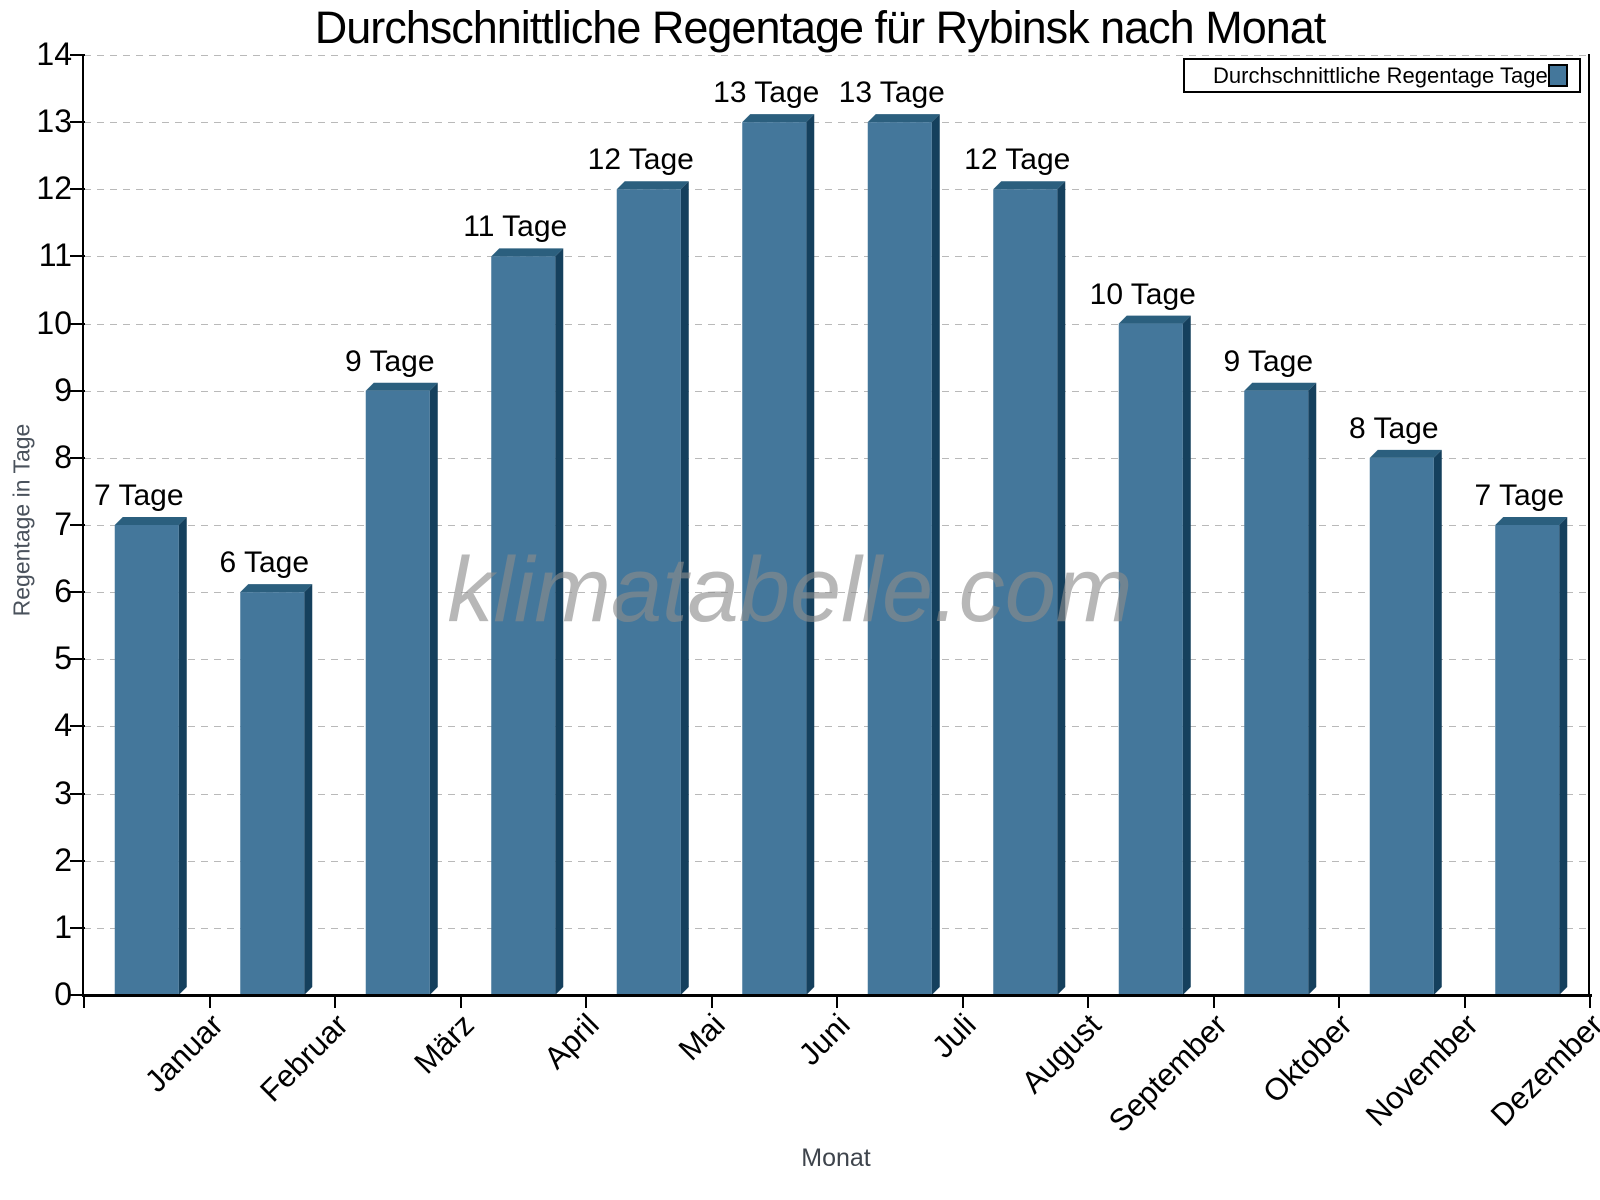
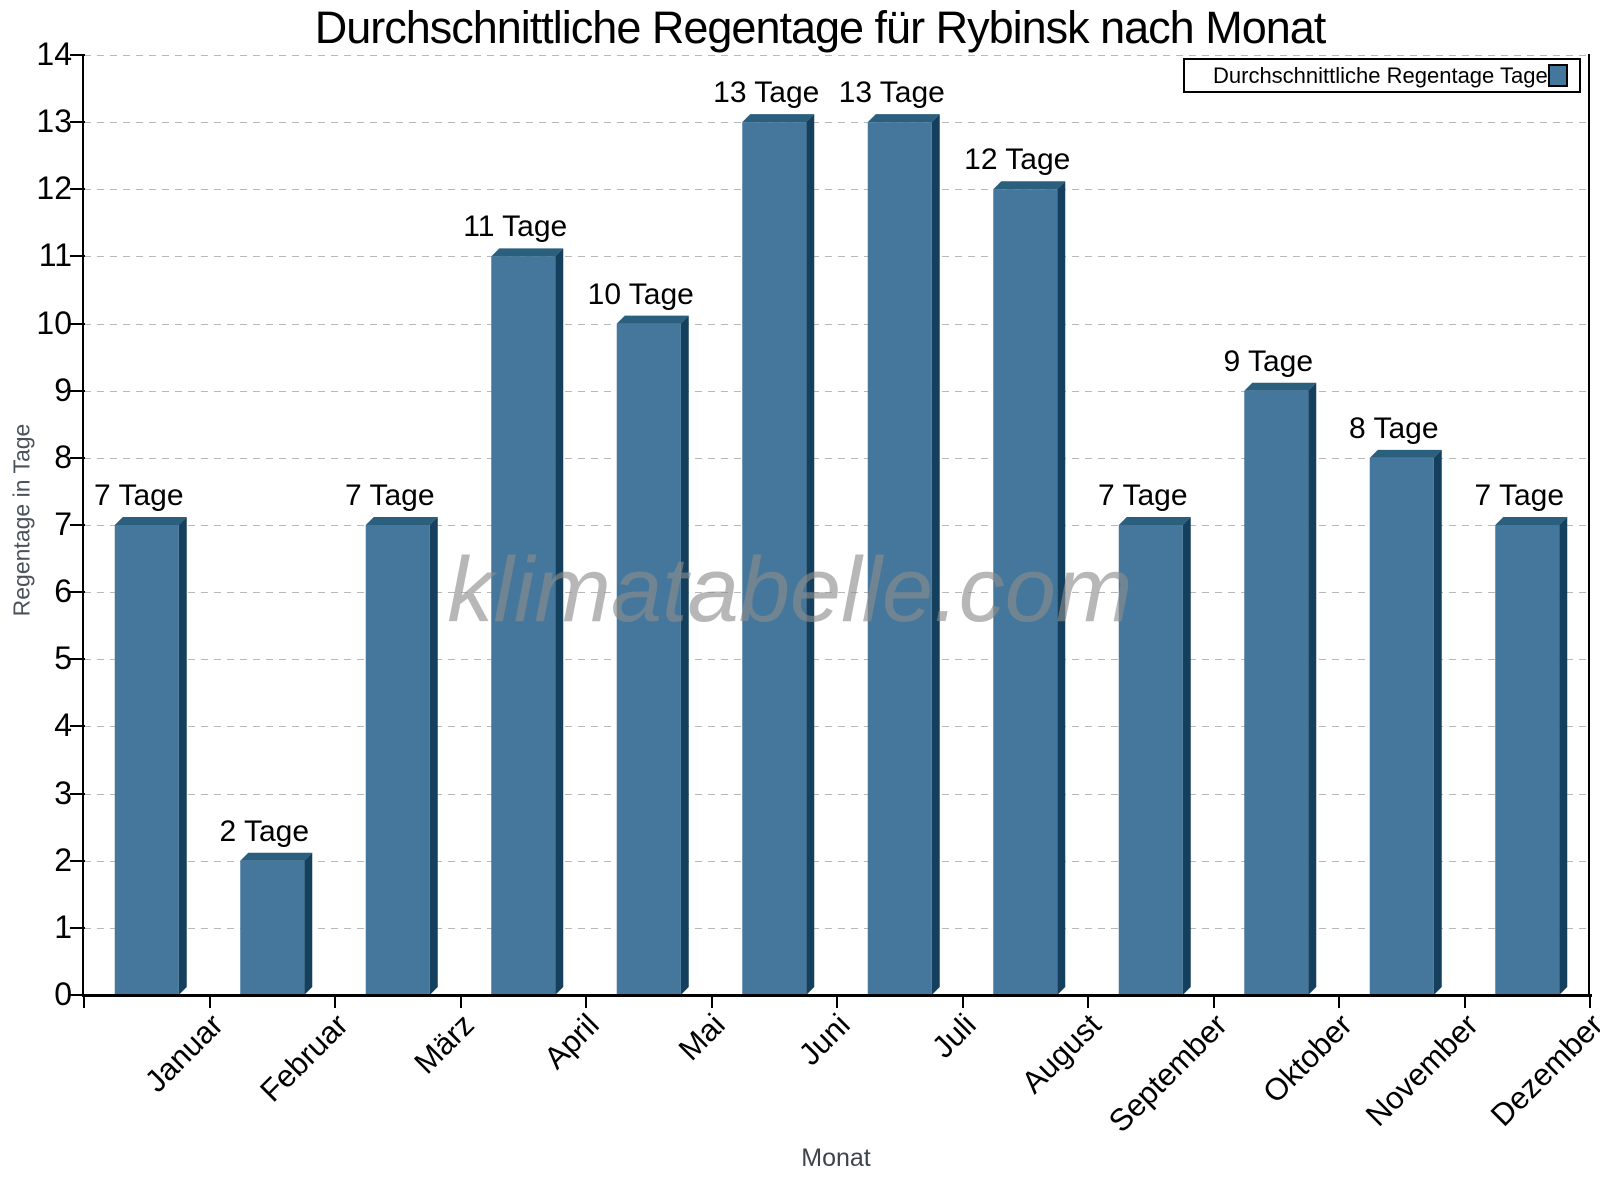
Februar: 6 -> 2
März: 9 -> 7
Mai: 12 -> 10
September: 10 -> 7
